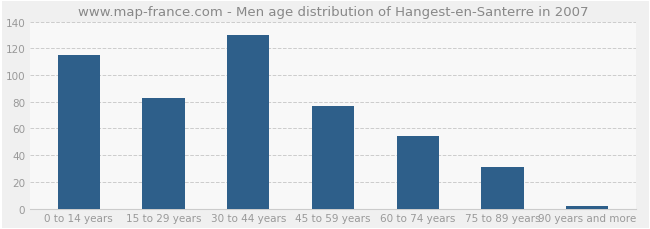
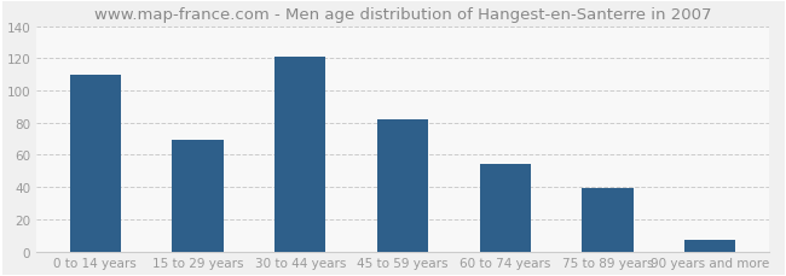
0 to 14 years: 115 -> 110
15 to 29 years: 83 -> 69
30 to 44 years: 130 -> 121
45 to 59 years: 77 -> 82
75 to 89 years: 31 -> 39
90 years and more: 2 -> 7
